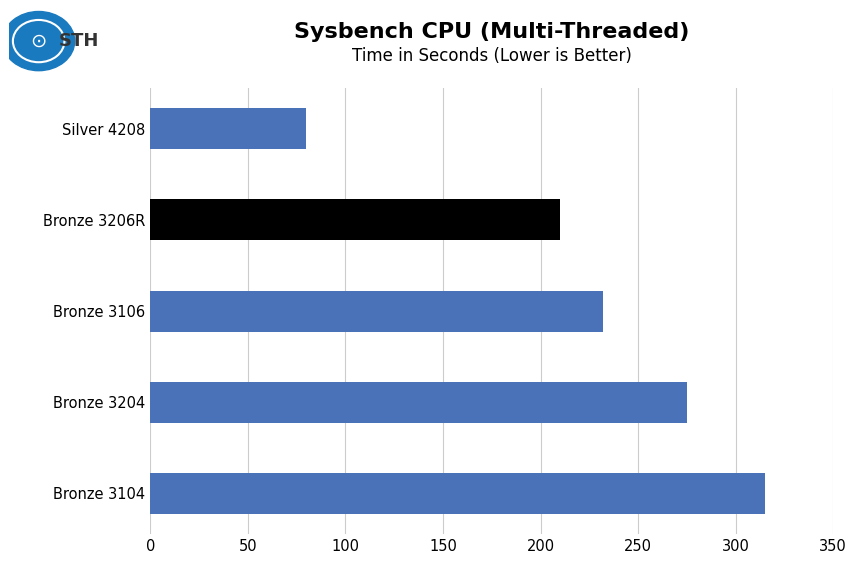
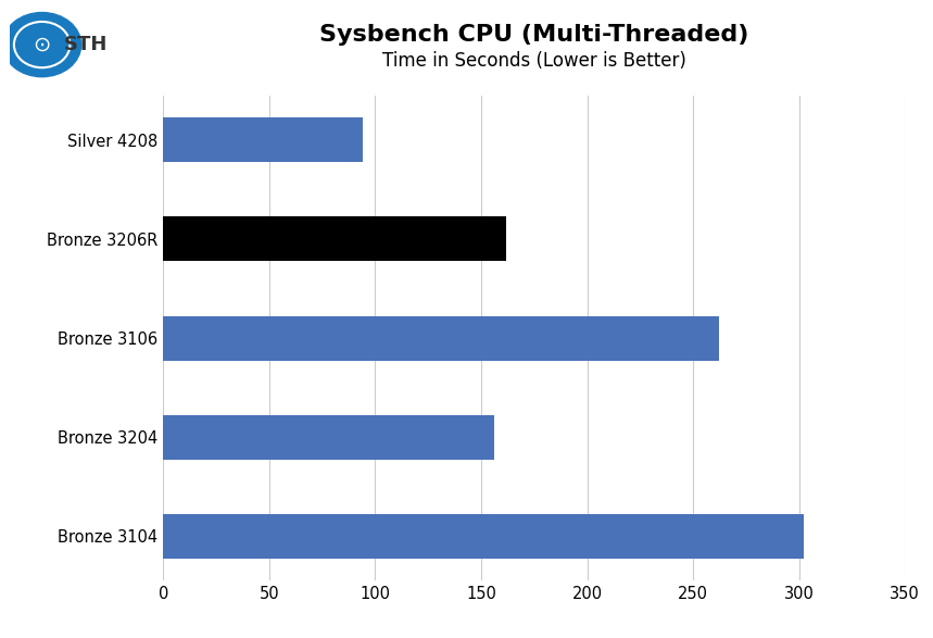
Silver 4208: 80 -> 94
Bronze 3206R: 210 -> 162
Bronze 3106: 232 -> 262
Bronze 3204: 275 -> 156
Bronze 3104: 315 -> 302
